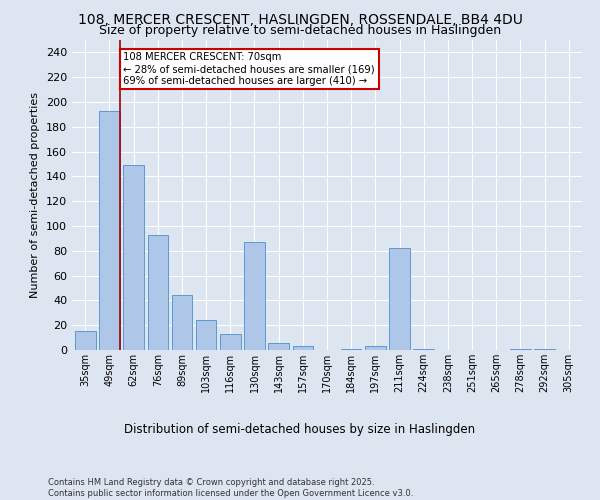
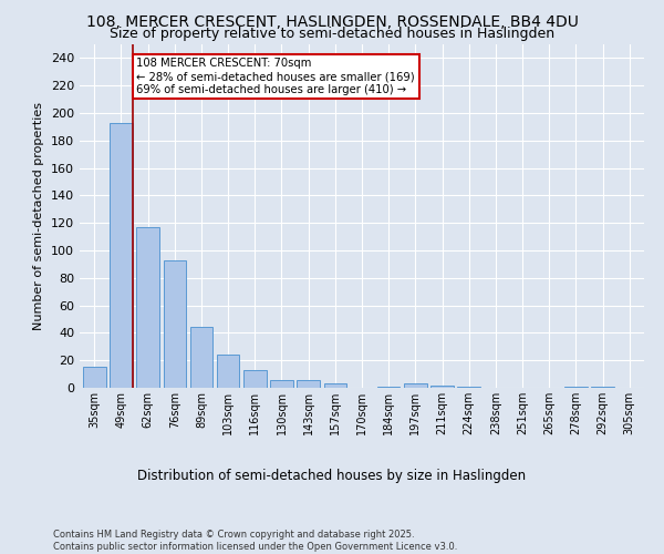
62sqm: 149 -> 117
130sqm: 87 -> 6
211sqm: 82 -> 2
